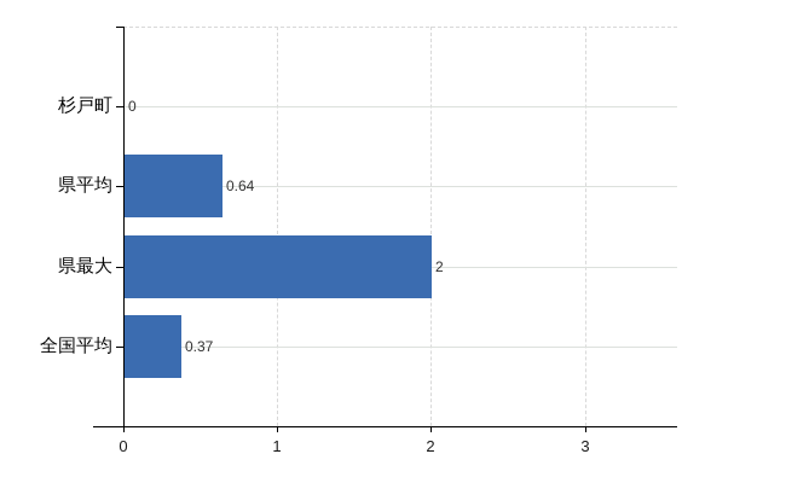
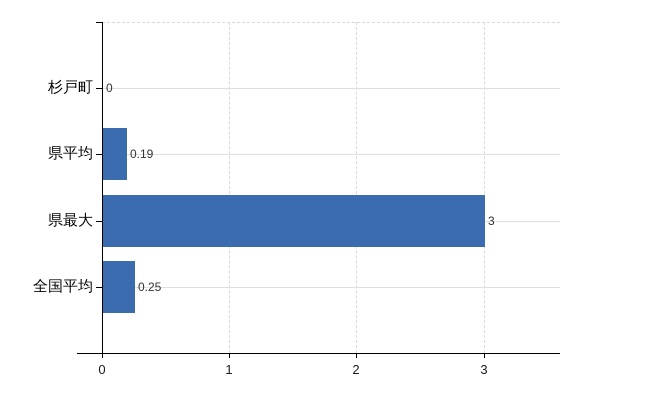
県平均: 0.64 -> 0.19
県最大: 2 -> 3
全国平均: 0.37 -> 0.25
